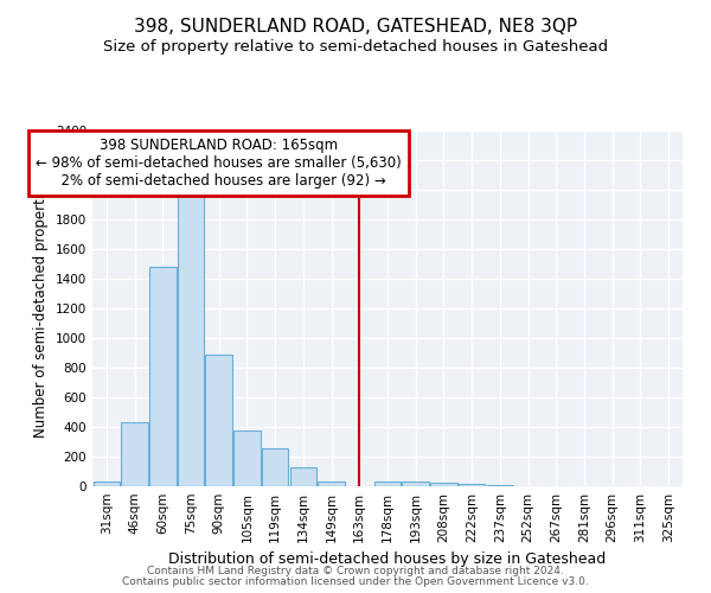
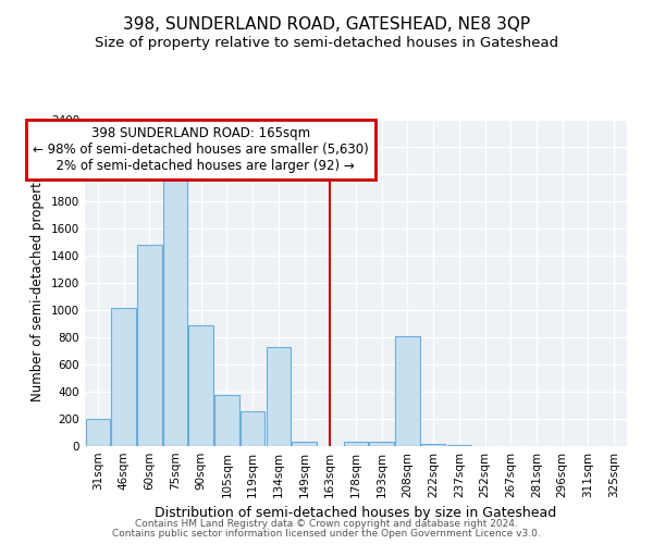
31sqm: 30 -> 200
46sqm: 440 -> 1020
134sqm: 130 -> 730
208sqm: 20 -> 810
